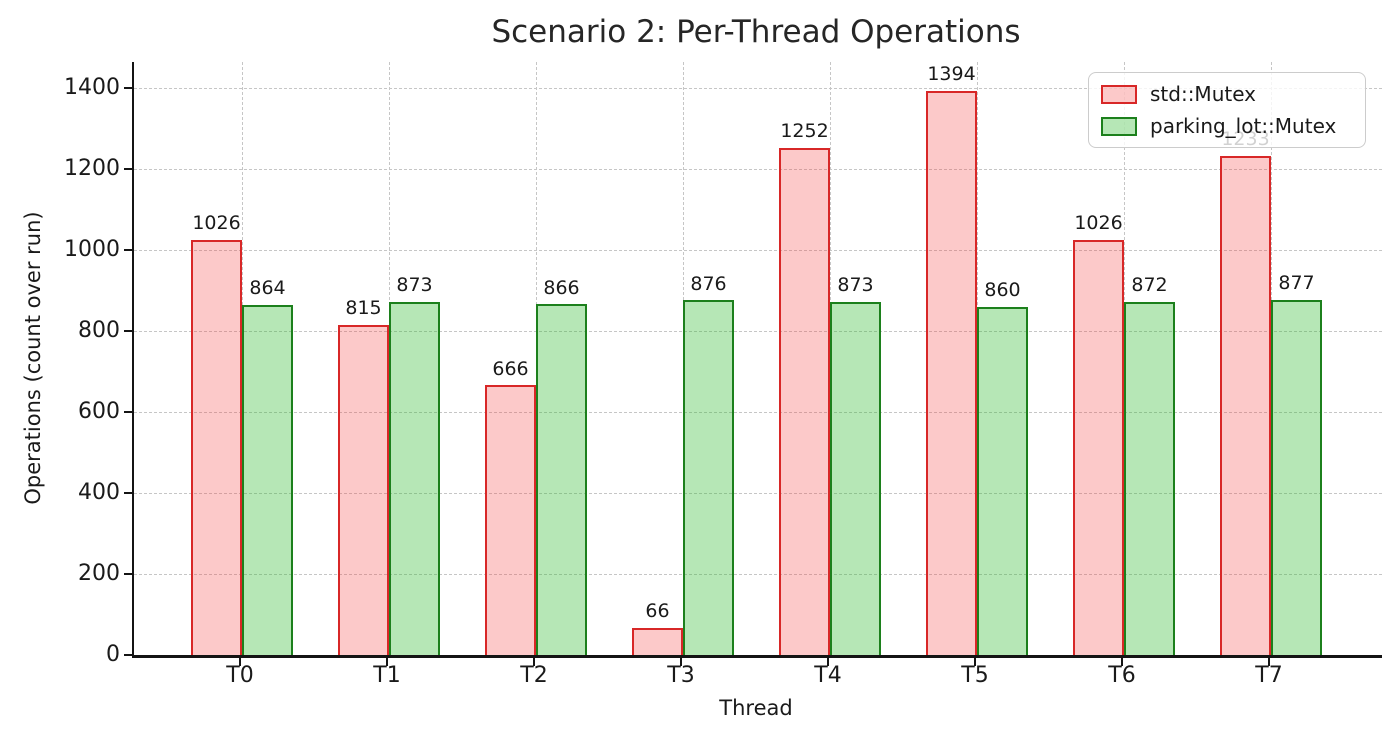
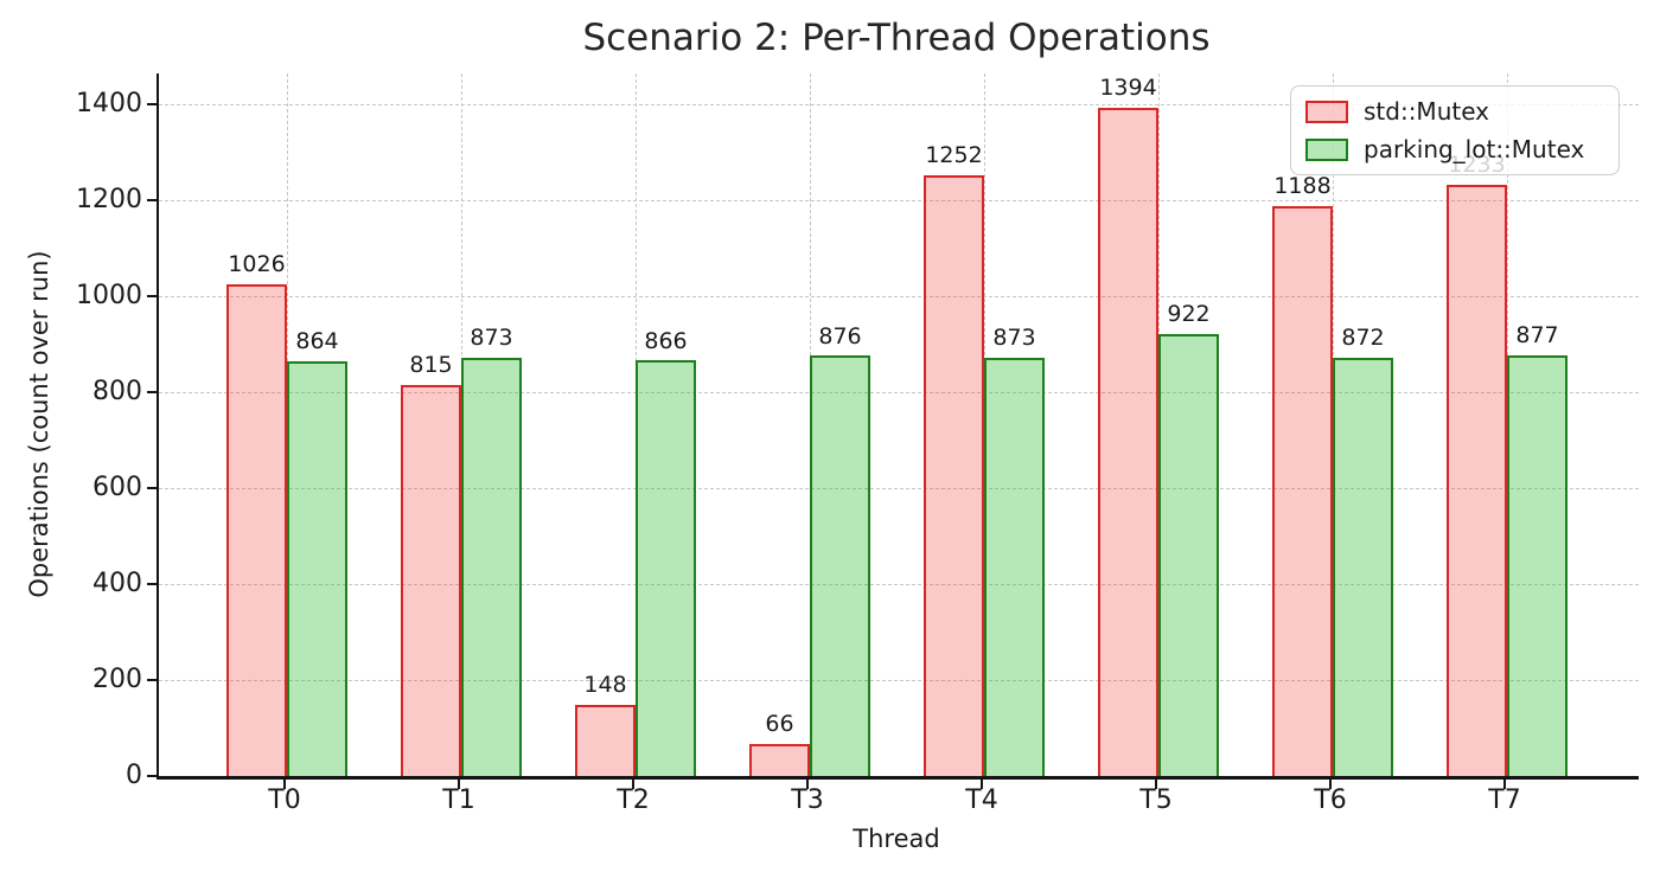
std::Mutex/T2: 666 -> 148
parking_lot::Mutex/T5: 860 -> 922
std::Mutex/T6: 1026 -> 1188
